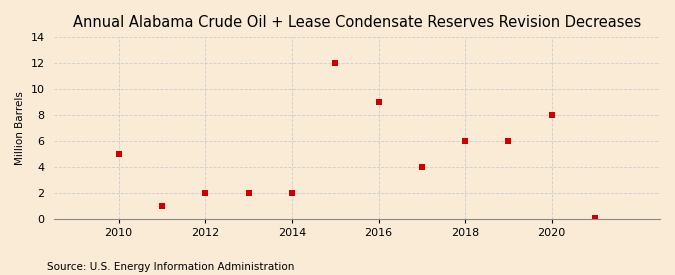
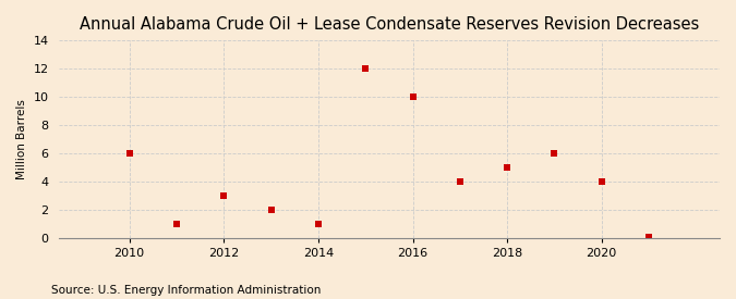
2010: 5.0 -> 6.0
2012: 2.0 -> 3.0
2014: 2.0 -> 1.0
2016: 9.0 -> 10.0
2018: 6.0 -> 5.0
2020: 8.0 -> 4.0
